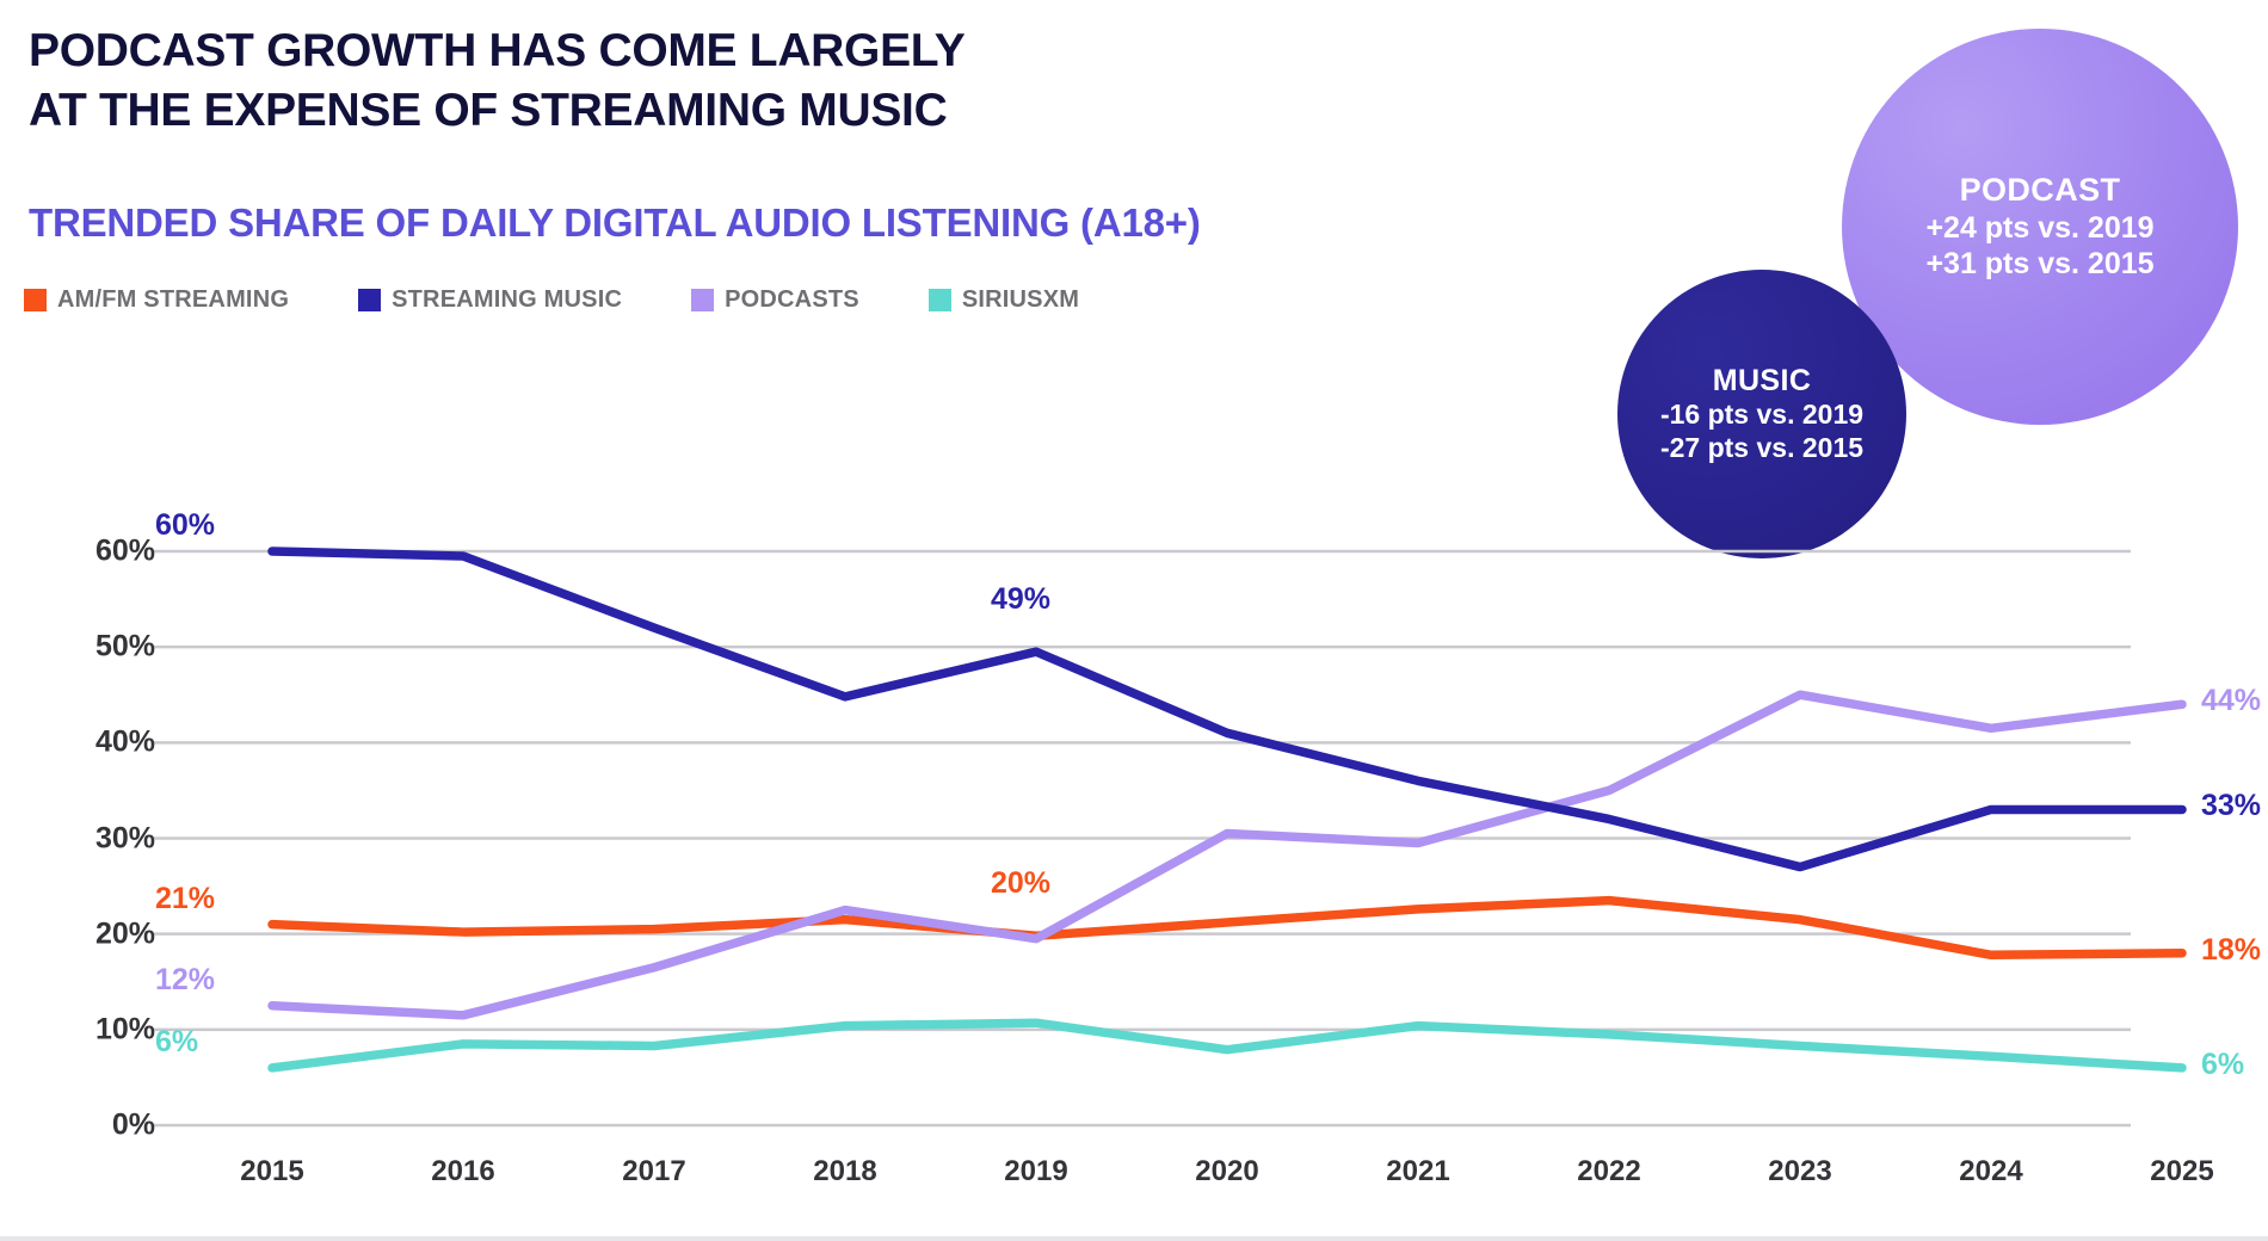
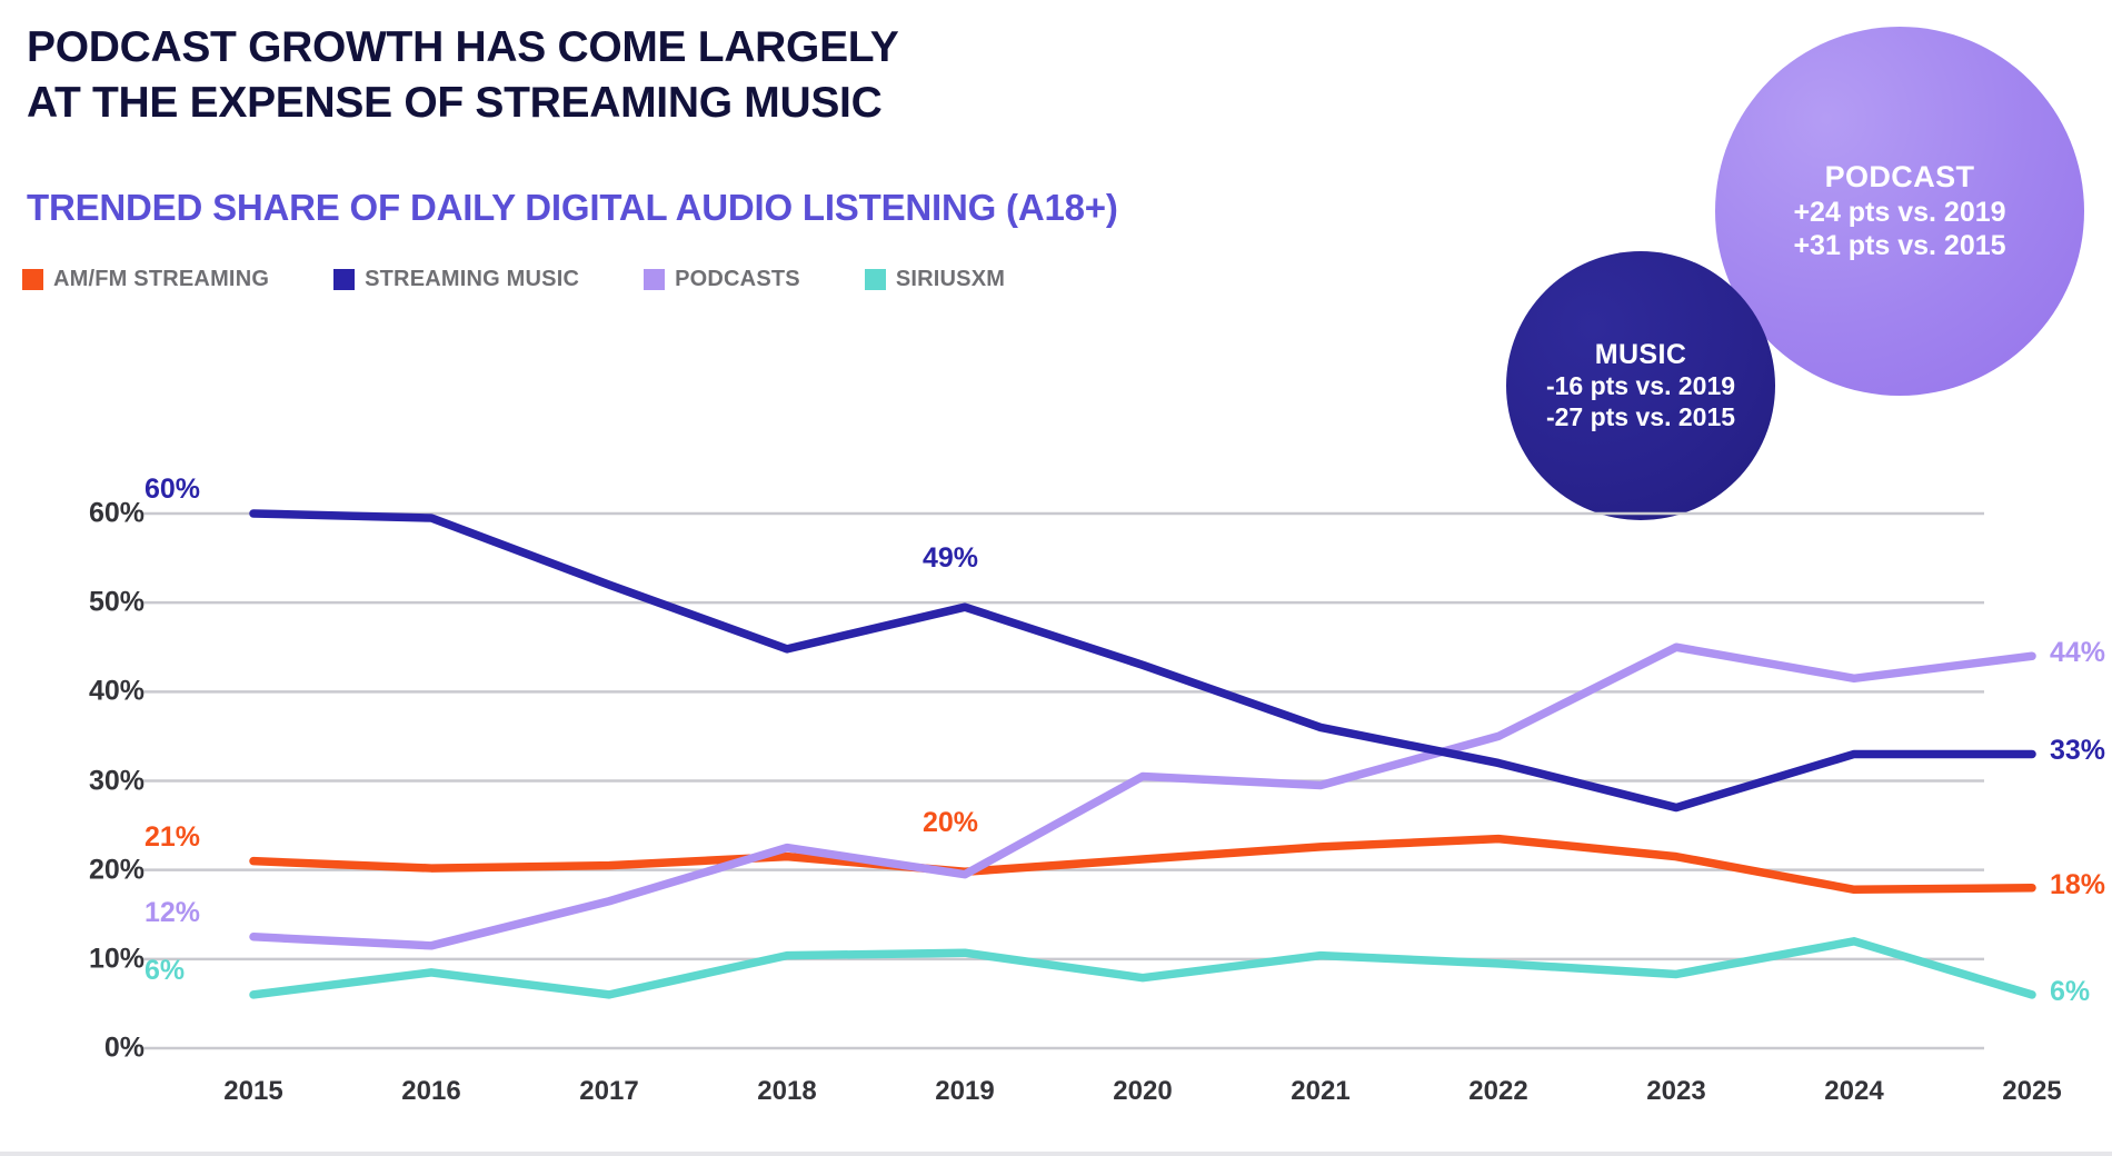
SIRIUSXM/2017: 8% -> 6%
STREAMING MUSIC/2020: 41% -> 43%
SIRIUSXM/2024: 7% -> 12%
